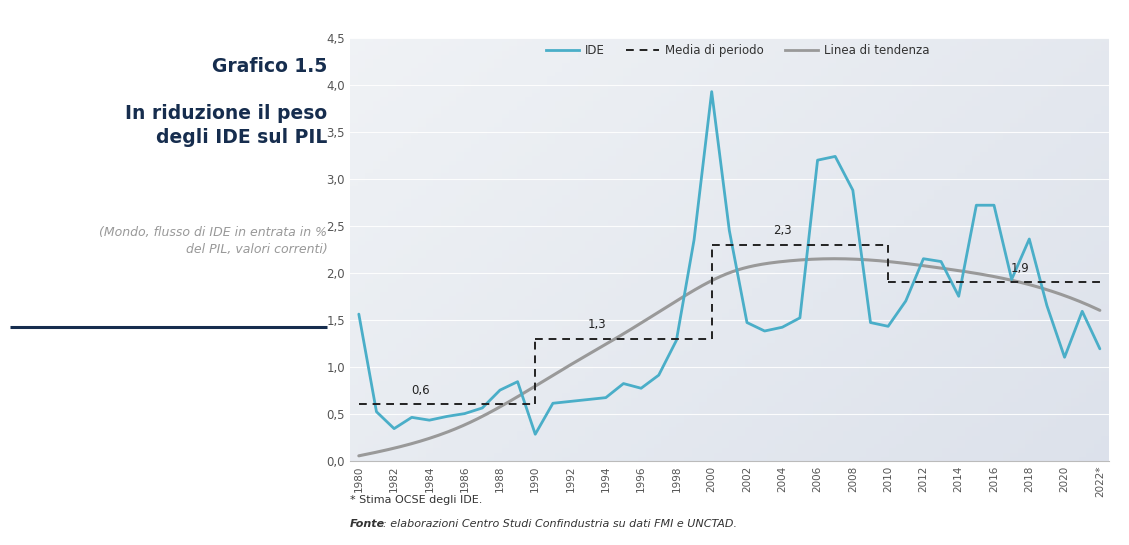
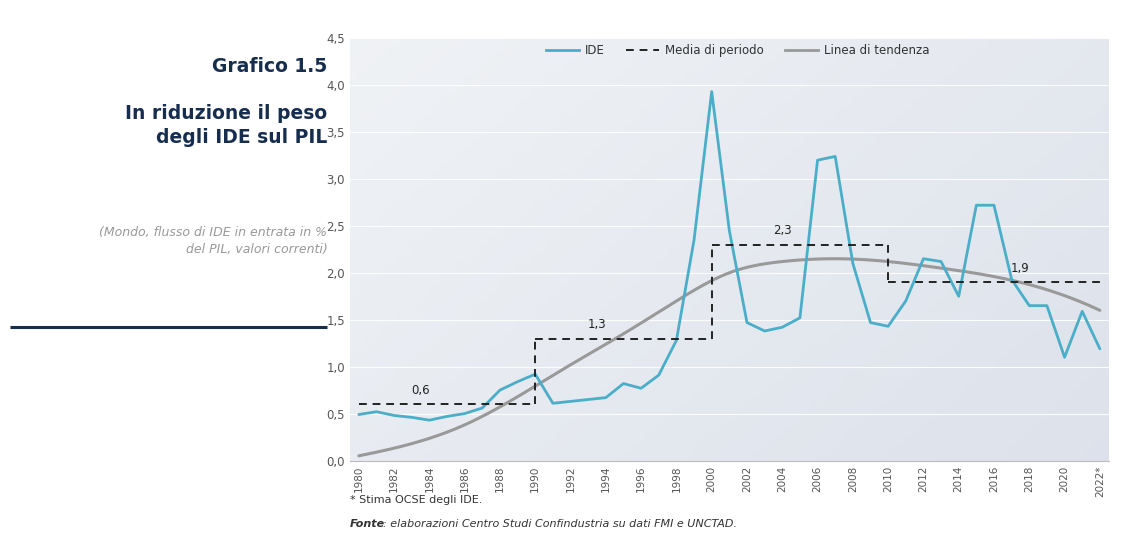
IDE/1980: 1,56 -> 0,49
IDE/1982: 0,34 -> 0,48
IDE/1990: 0,28 -> 0,92
IDE/2008: 2,88 -> 2,10
IDE/2018: 2,36 -> 1,65
